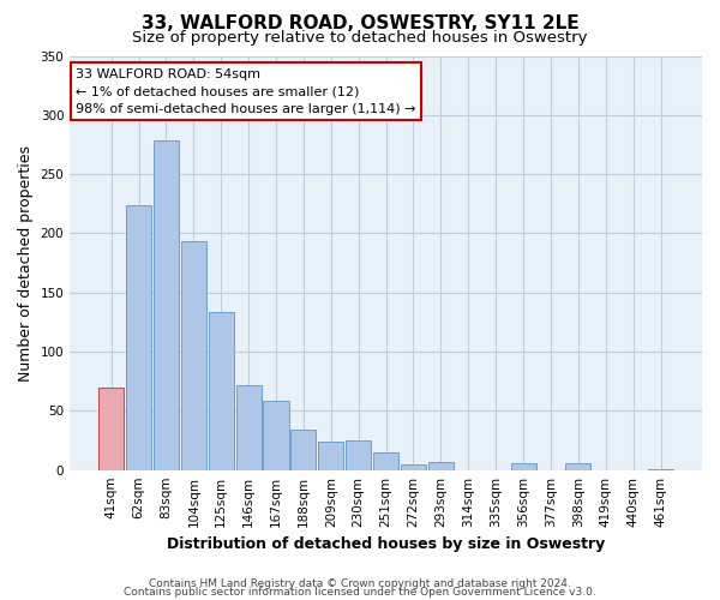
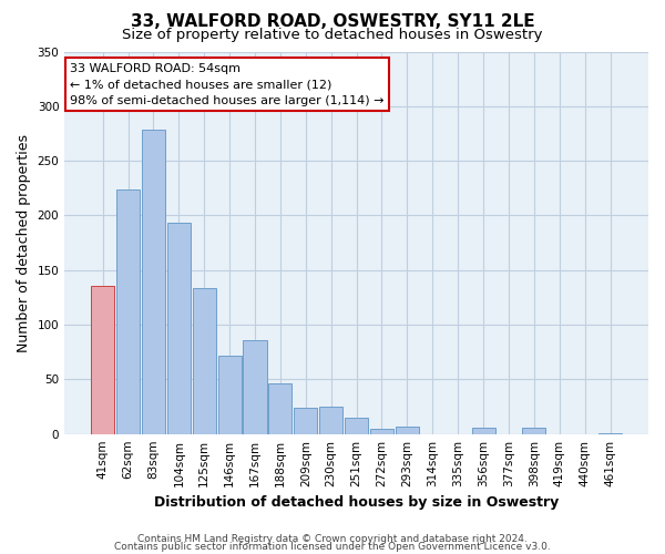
41sqm: 70 -> 136
167sqm: 58 -> 86
188sqm: 34 -> 46
